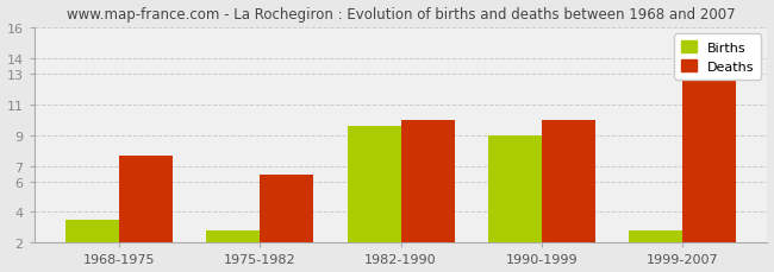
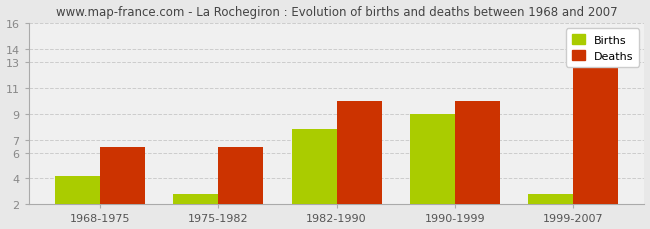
Births/1968-1975: 3.5 -> 4.2
Deaths/1968-1975: 7.7 -> 6.4
Births/1982-1990: 9.6 -> 7.8
